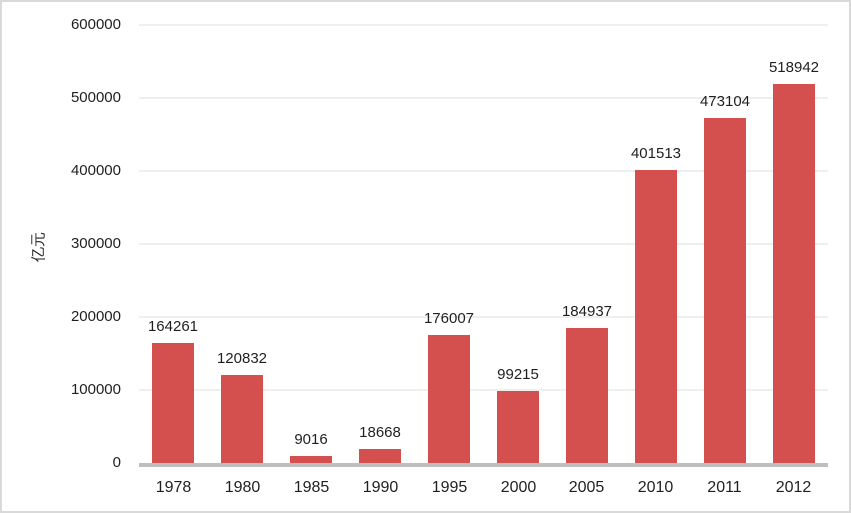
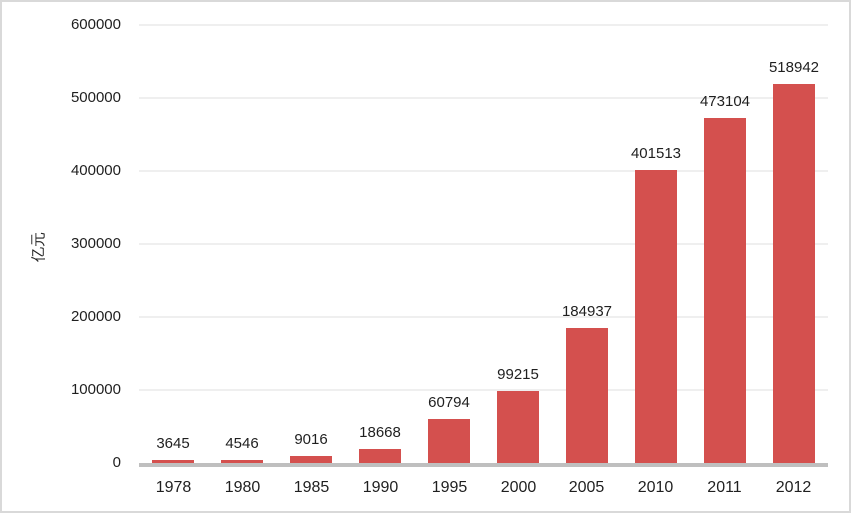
1978: 164261 -> 3645
1980: 120832 -> 4546
1995: 176007 -> 60794
